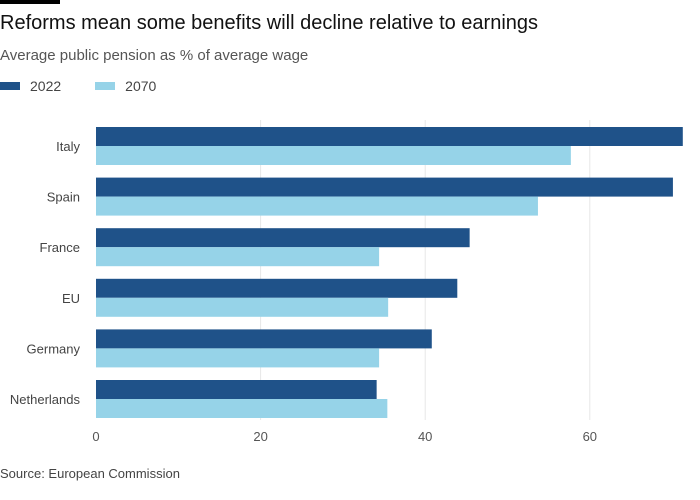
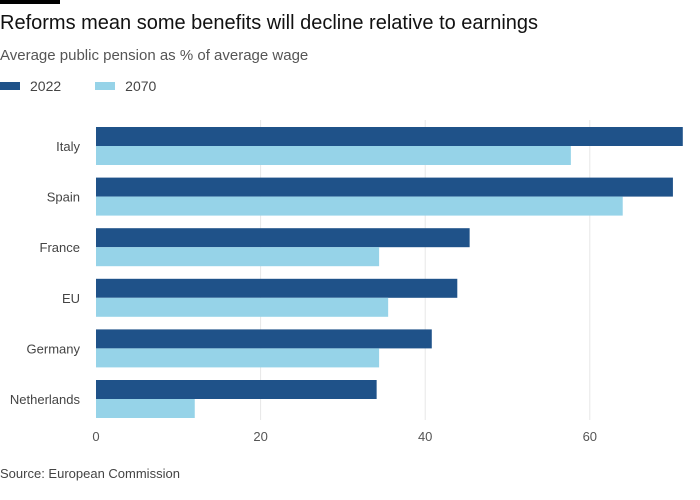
2070/Spain: 54 -> 64
2070/Netherlands: 35 -> 12
